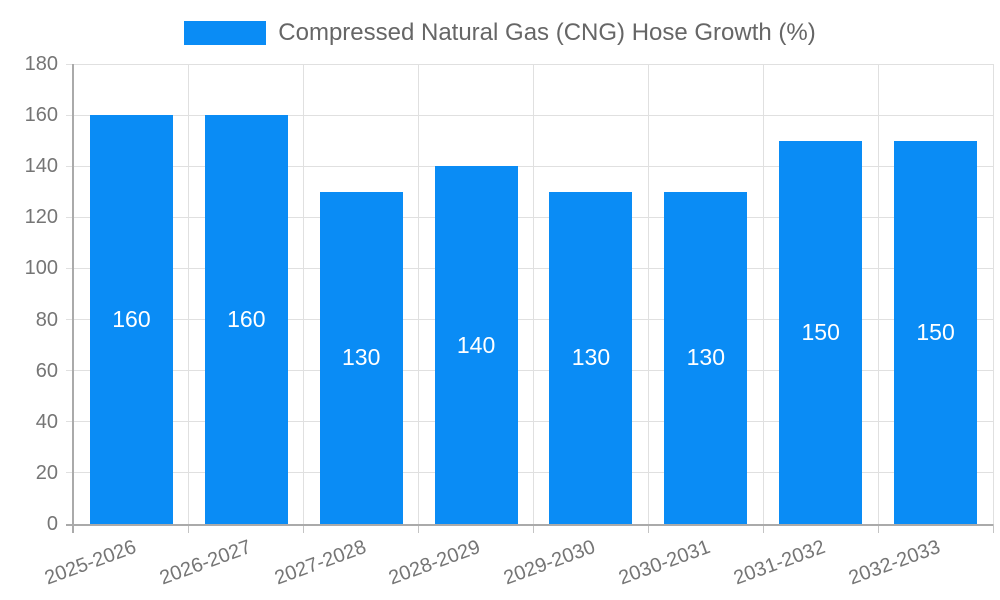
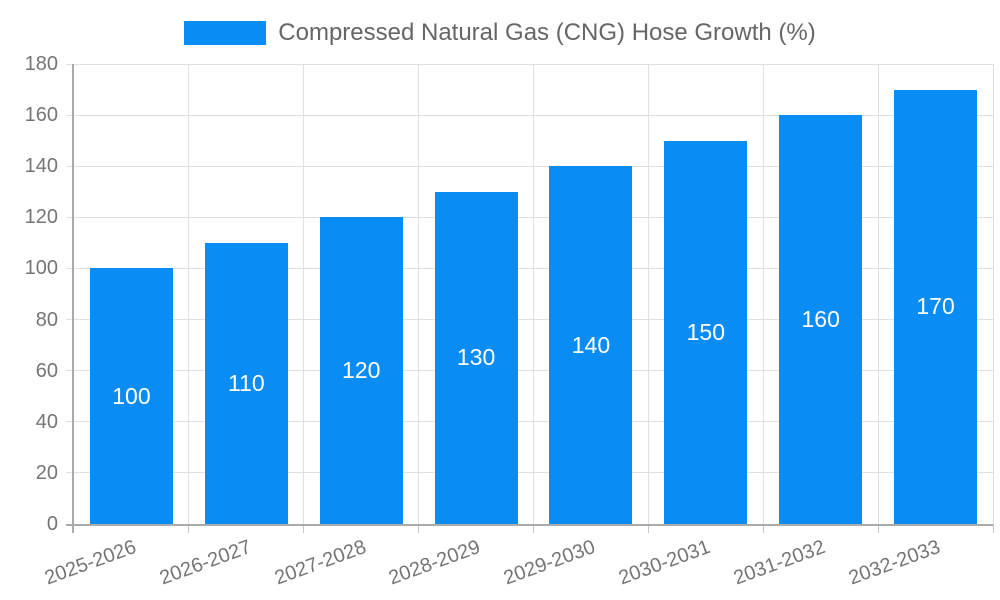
2025-2026: 160 -> 100
2026-2027: 160 -> 110
2027-2028: 130 -> 120
2028-2029: 140 -> 130
2029-2030: 130 -> 140
2030-2031: 130 -> 150
2031-2032: 150 -> 160
2032-2033: 150 -> 170
